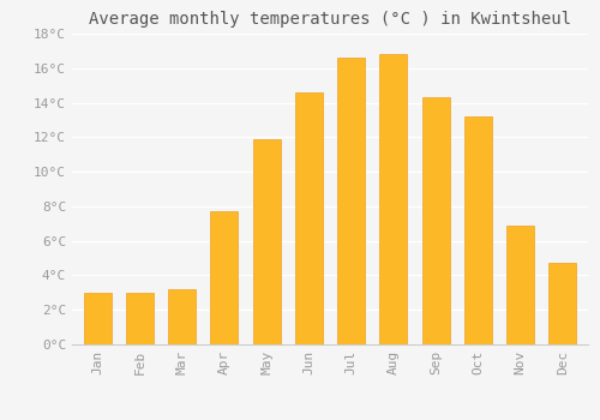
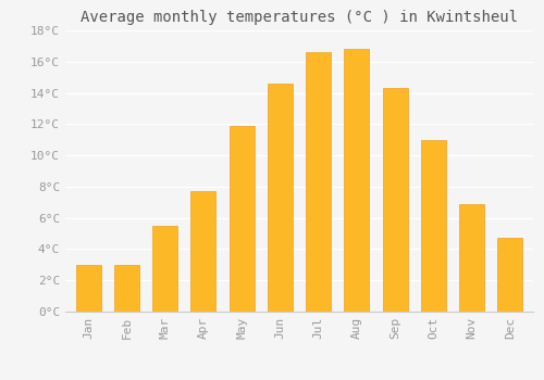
Mar: 3.2°C -> 5.5°C
Oct: 13.2°C -> 11.0°C
